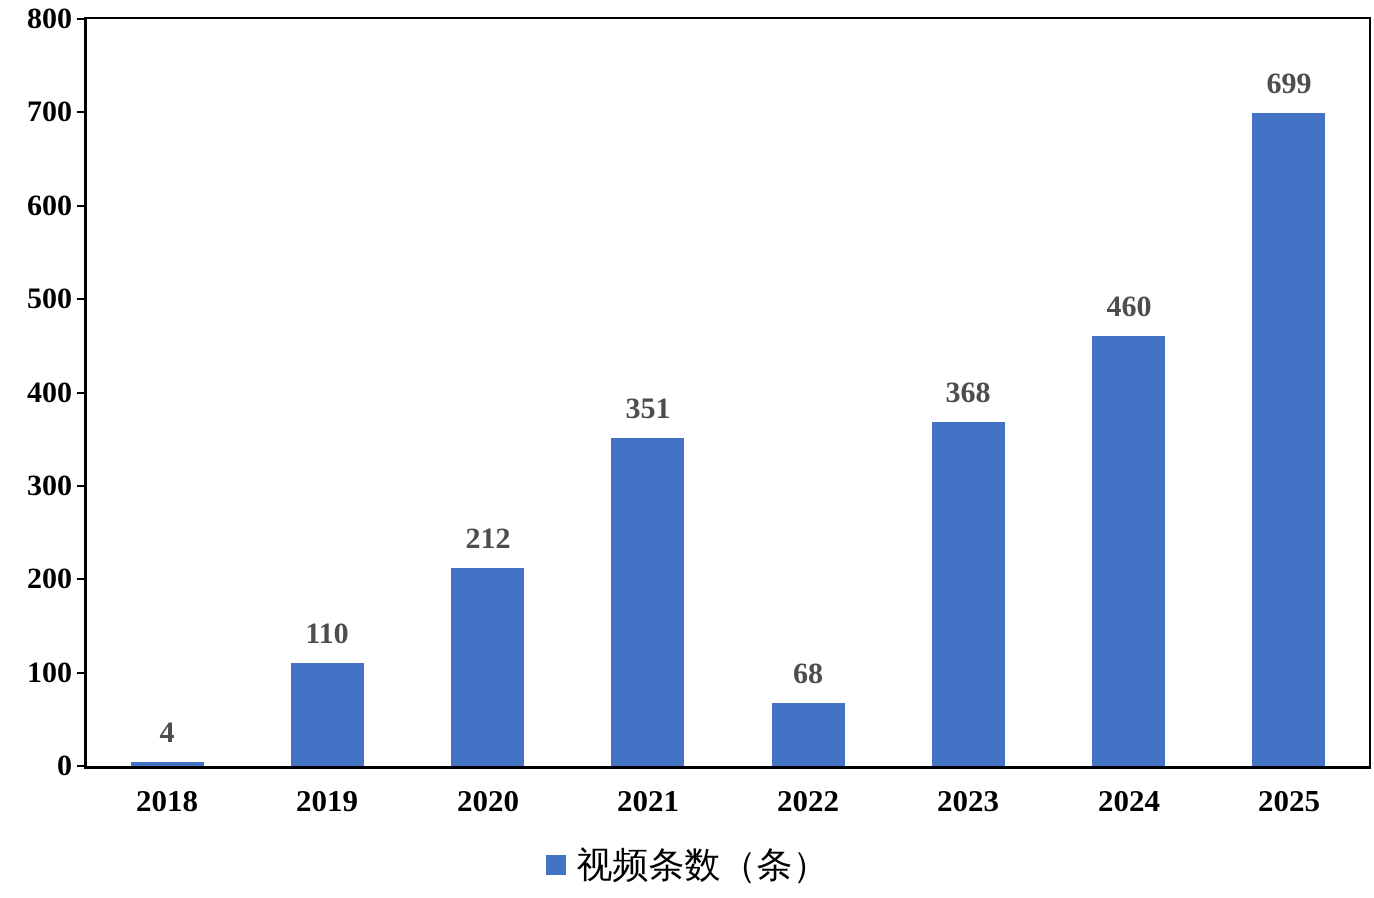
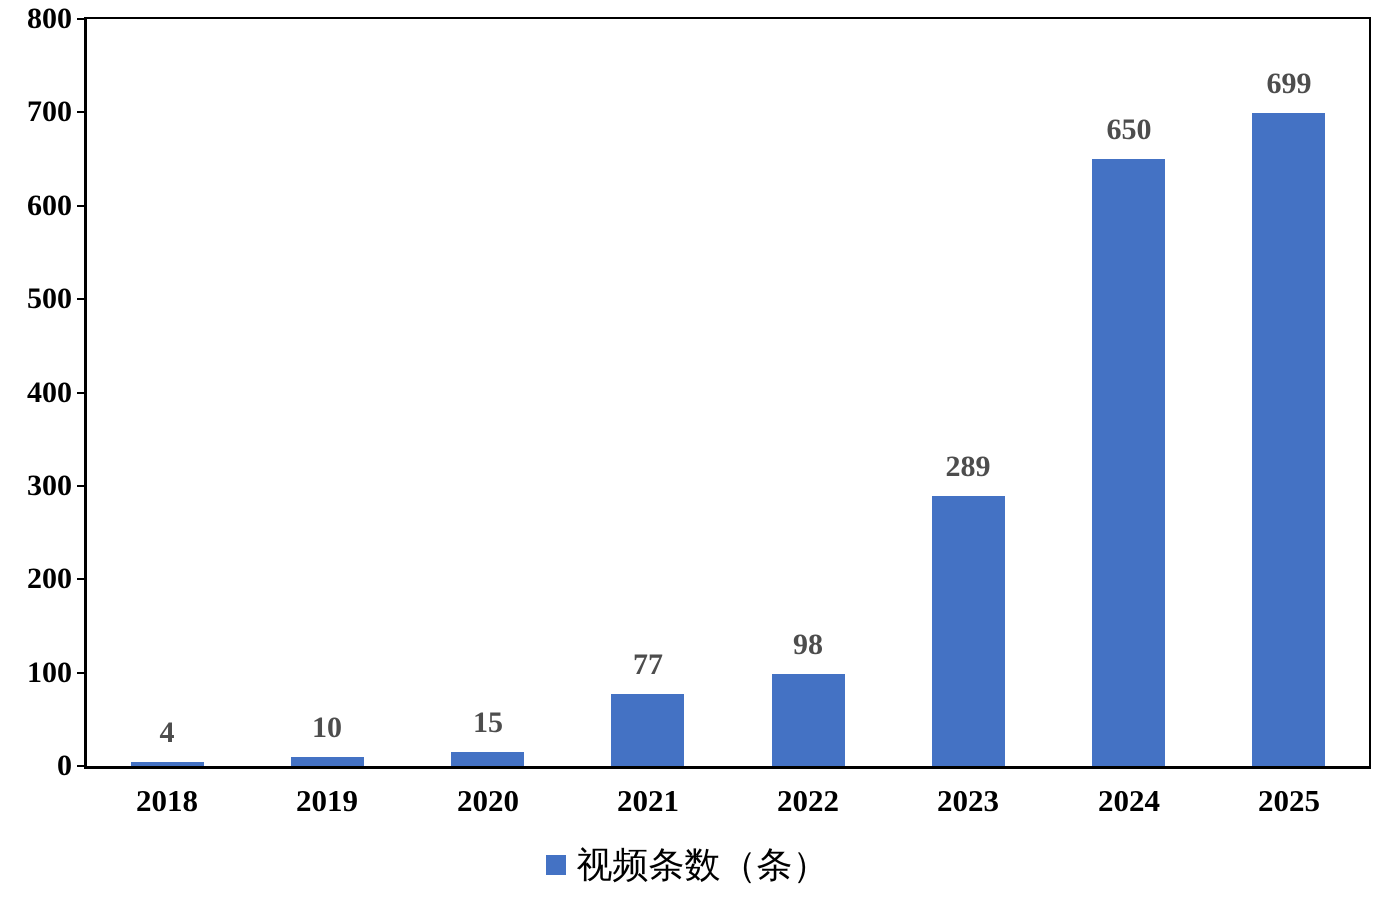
2019: 110 -> 10
2020: 212 -> 15
2021: 351 -> 77
2022: 68 -> 98
2023: 368 -> 289
2024: 460 -> 650
